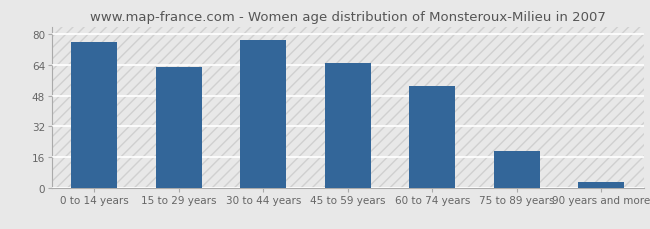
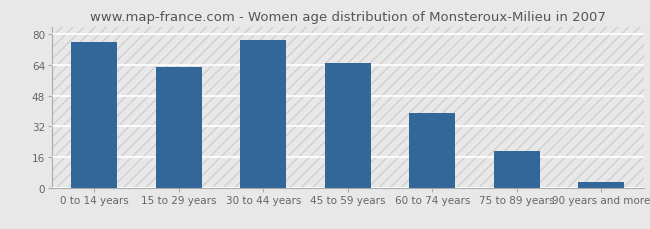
60 to 74 years: 53 -> 39
